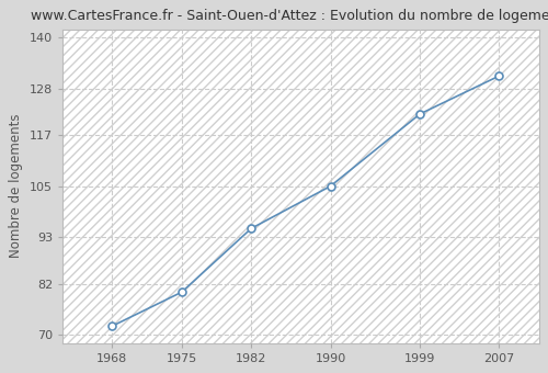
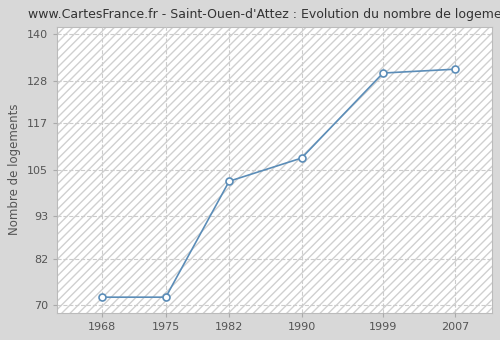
1975: 80 -> 72
1982: 95 -> 102
1990: 105 -> 108
1999: 122 -> 130
